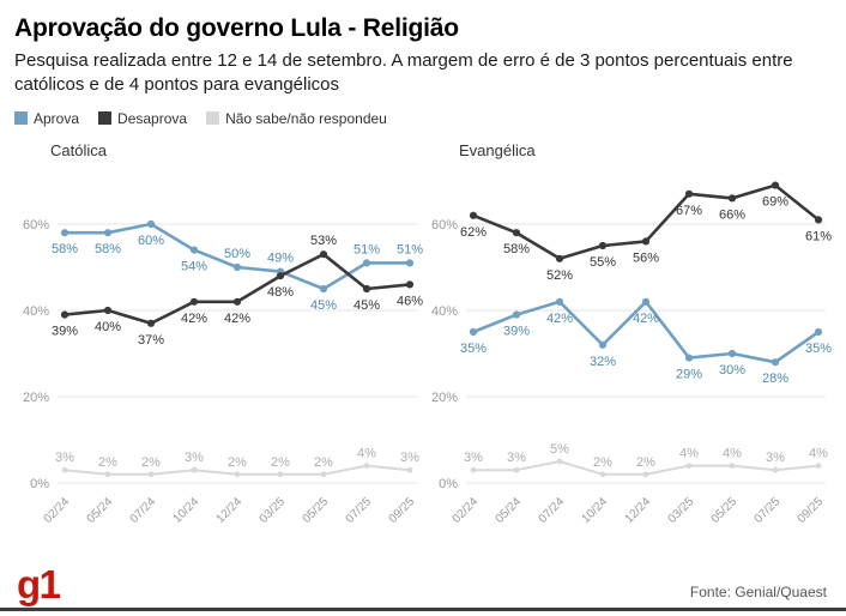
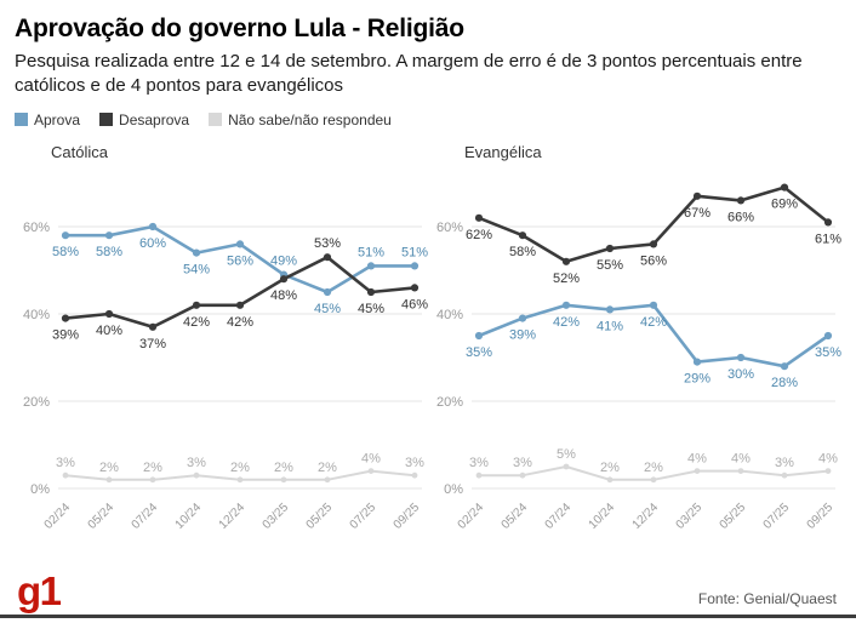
Católica/Aprova/12/24: 50% -> 56%
Evangélica/Aprova/10/24: 32% -> 41%
